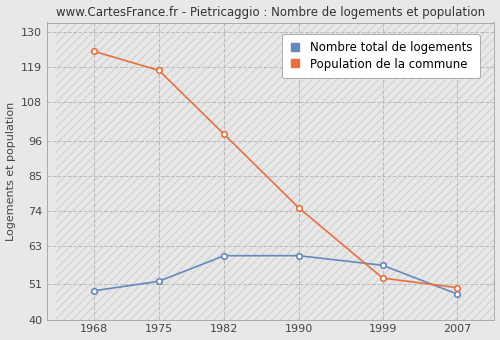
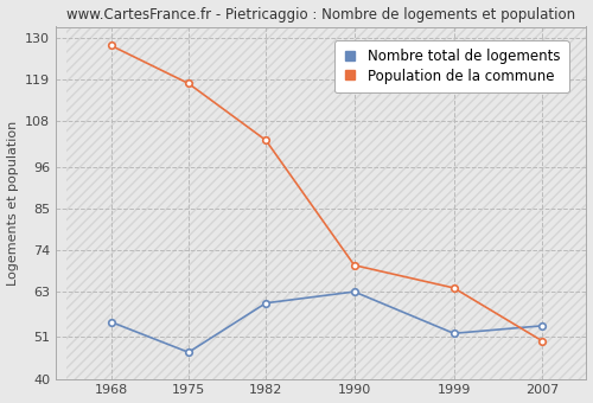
Nombre total de logements/1968: 49 -> 55
Population de la commune/1968: 124 -> 128
Nombre total de logements/1975: 52 -> 47
Population de la commune/1982: 98 -> 103
Nombre total de logements/1990: 60 -> 63
Population de la commune/1990: 75 -> 70
Nombre total de logements/1999: 57 -> 52
Population de la commune/1999: 53 -> 64
Nombre total de logements/2007: 48 -> 54
